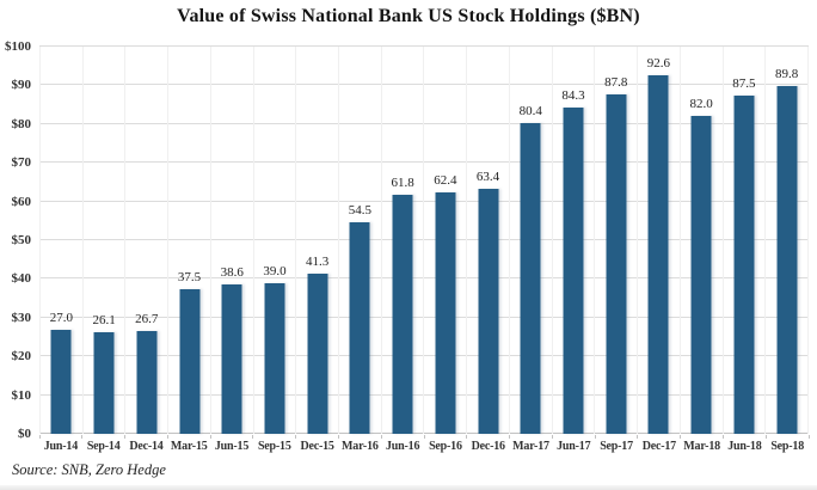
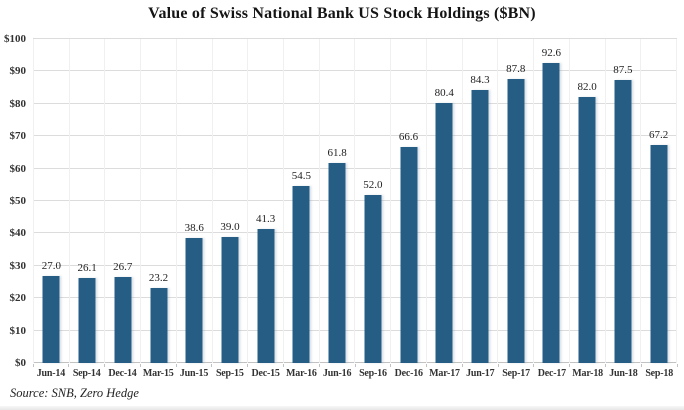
Mar-15: 37.5 -> 23.2
Sep-16: 62.4 -> 52.0
Dec-16: 63.4 -> 66.6
Sep-18: 89.8 -> 67.2
